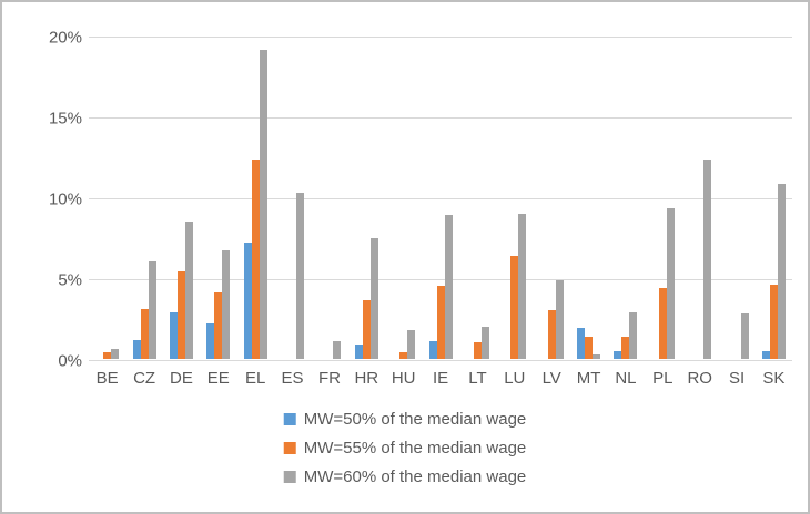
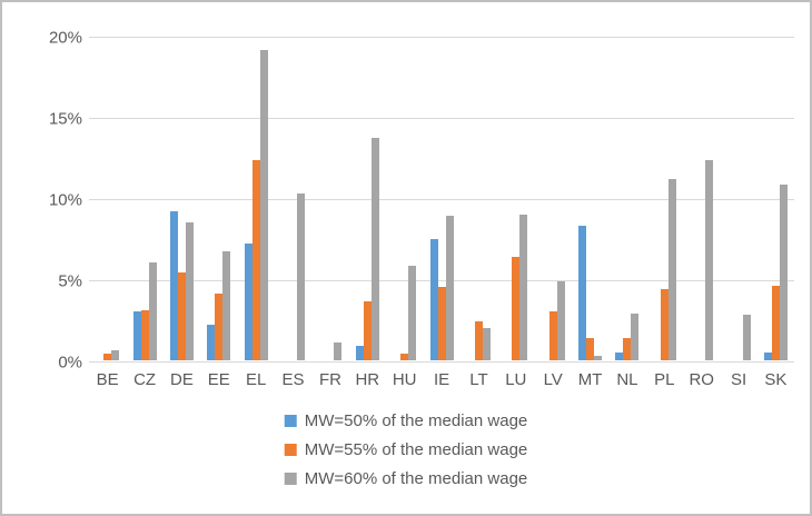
MW=50% of the median wage/CZ: 1.2% -> 3.0%
MW=50% of the median wage/DE: 2.9% -> 9.2%
MW=60% of the median wage/HR: 7.5% -> 13.7%
MW=60% of the median wage/HU: 1.8% -> 5.8%
MW=50% of the median wage/IE: 1.1% -> 7.5%
MW=55% of the median wage/LT: 1.0% -> 2.4%
MW=50% of the median wage/MT: 1.9% -> 8.3%
MW=60% of the median wage/PL: 9.3% -> 11.2%
